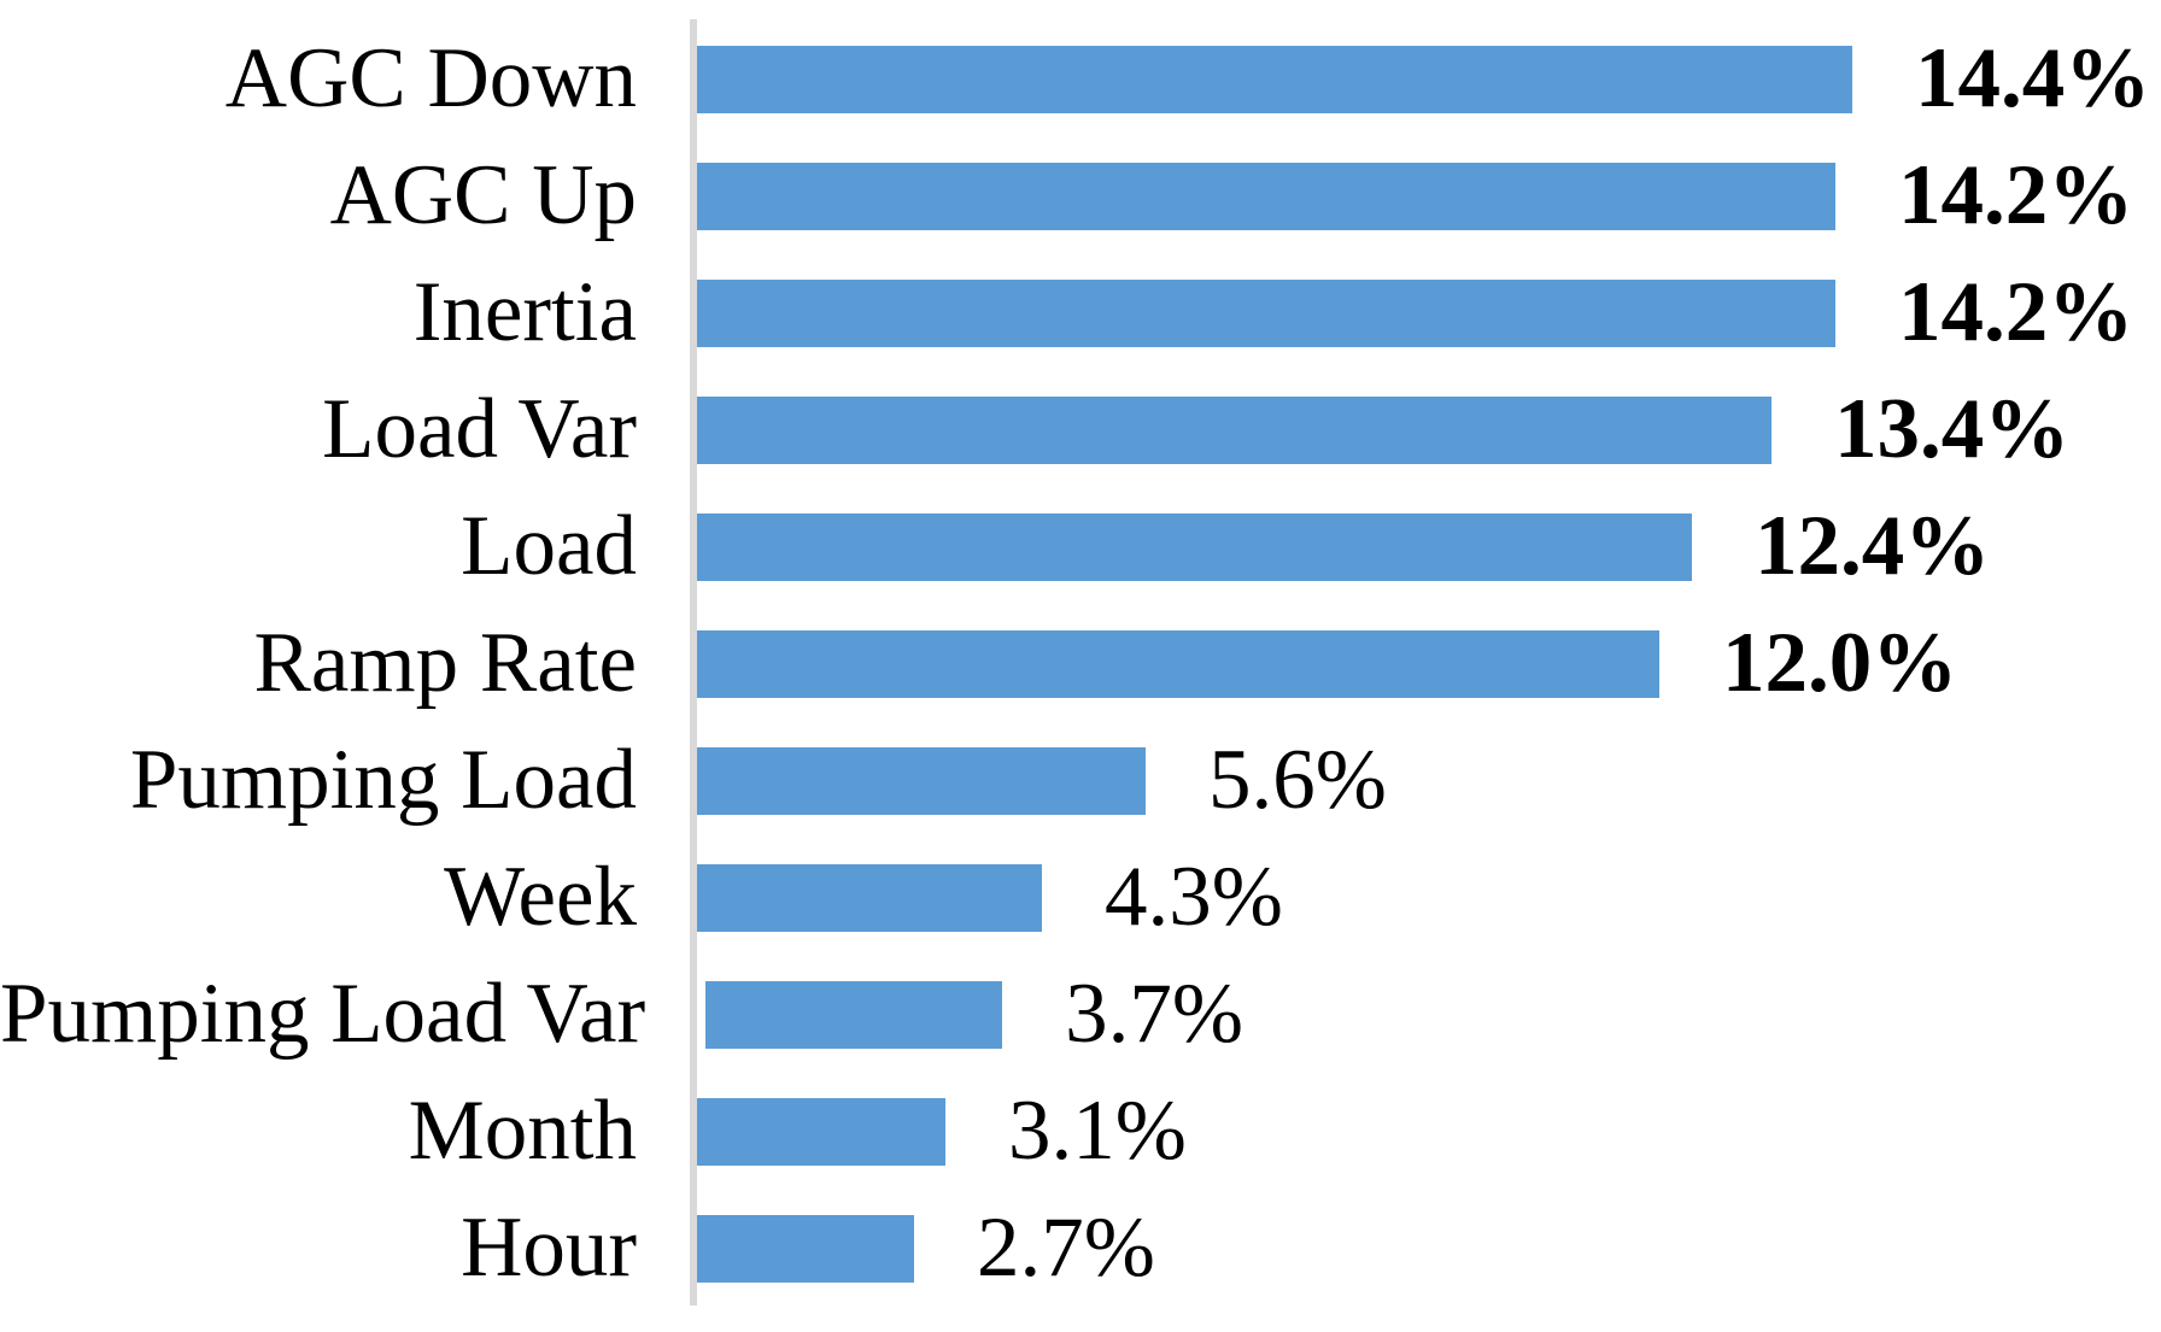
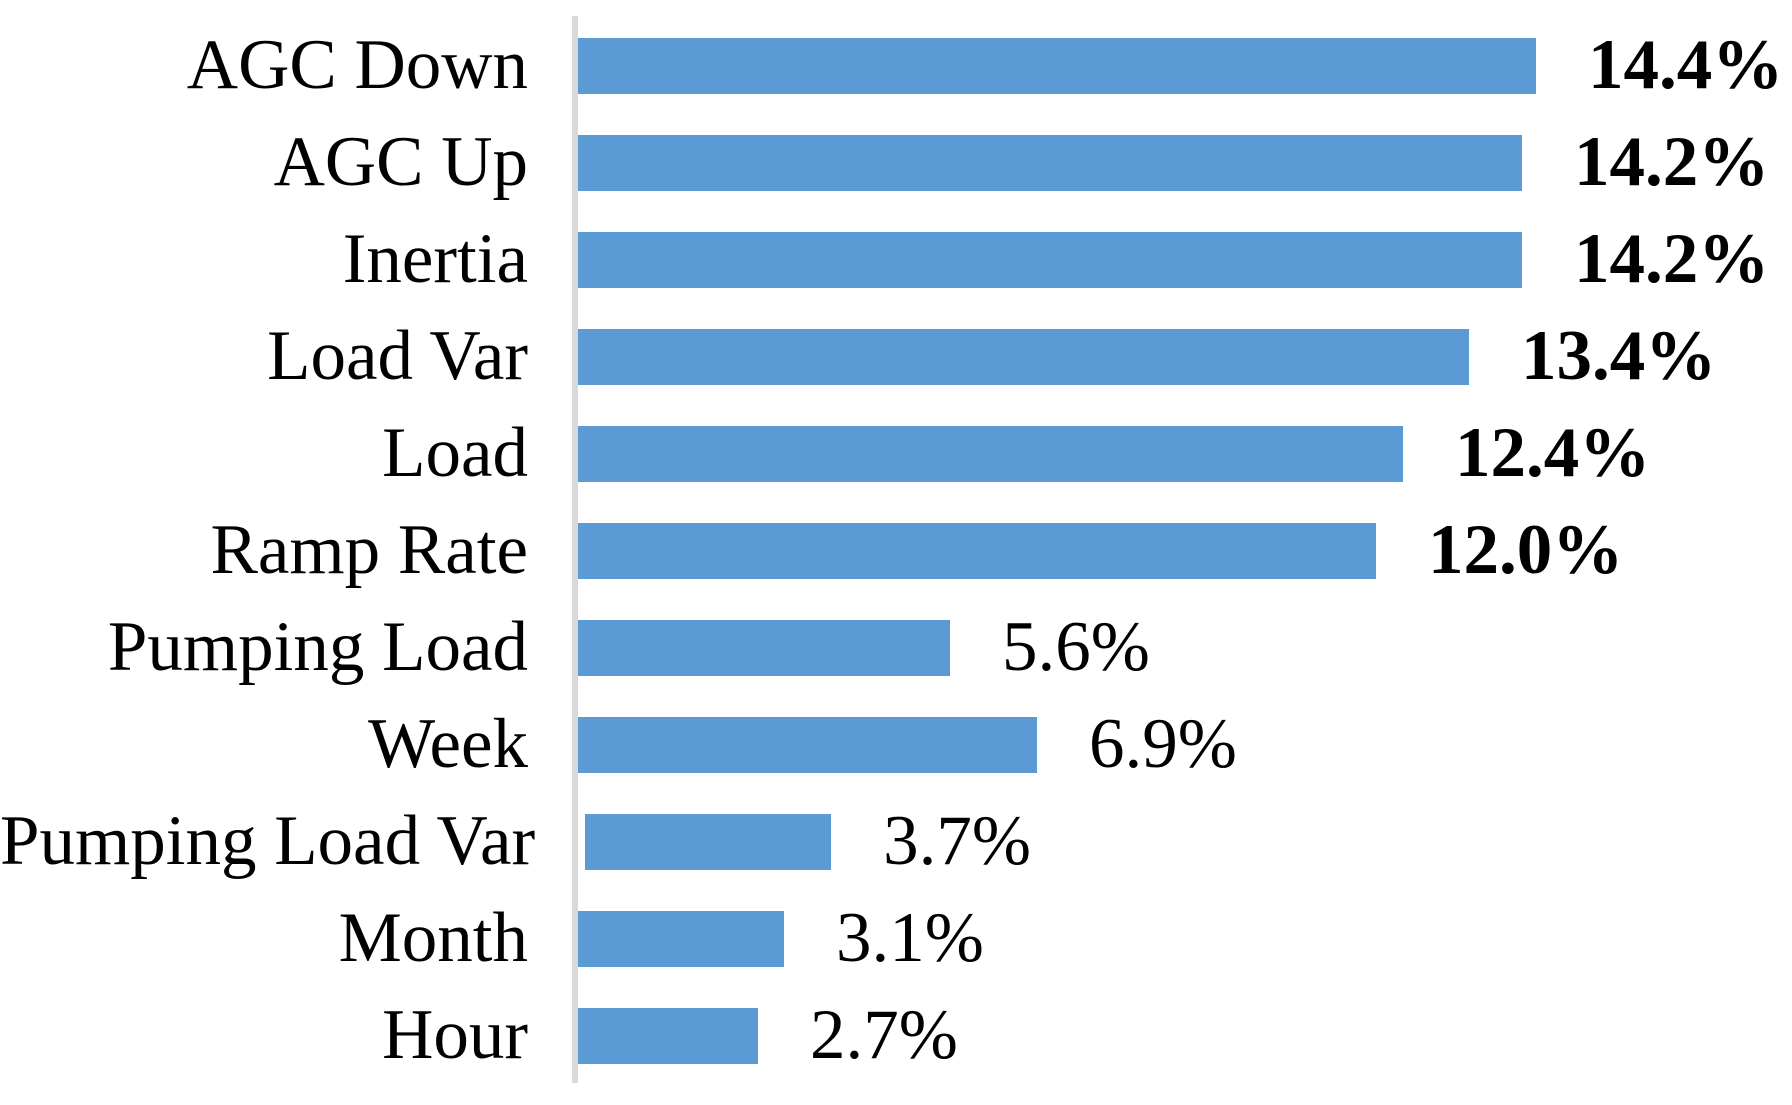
Week: 4.3% -> 6.9%
